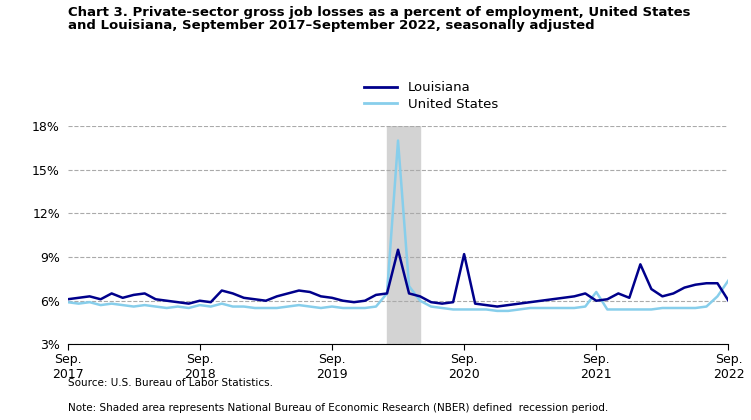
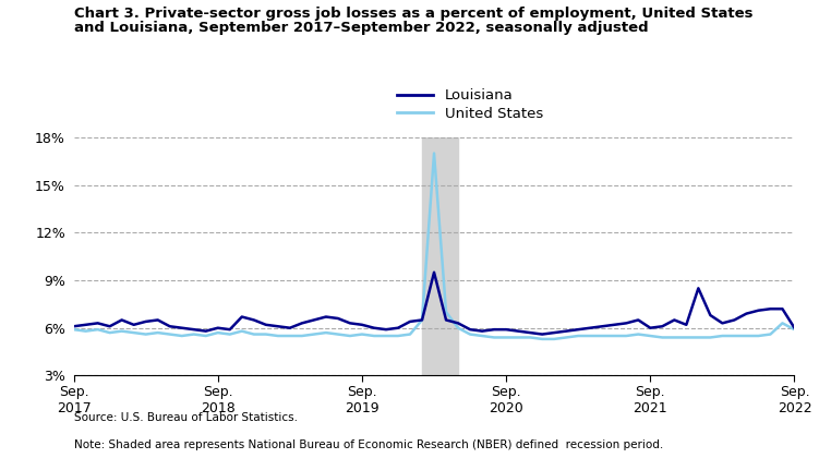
Louisiana/Sep. 2020: 9.2% -> 5.9%
United States/Sep. 2021: 6.6% -> 5.5%
United States/Sep. 2022: 7.4% -> 5.9%
